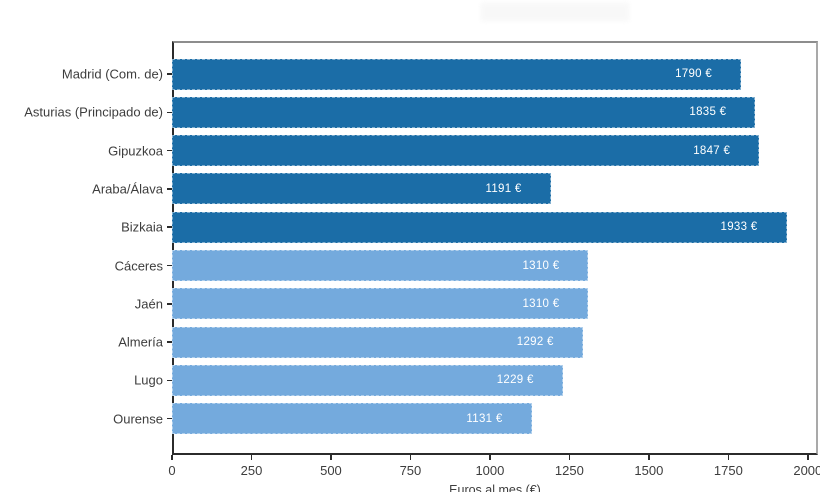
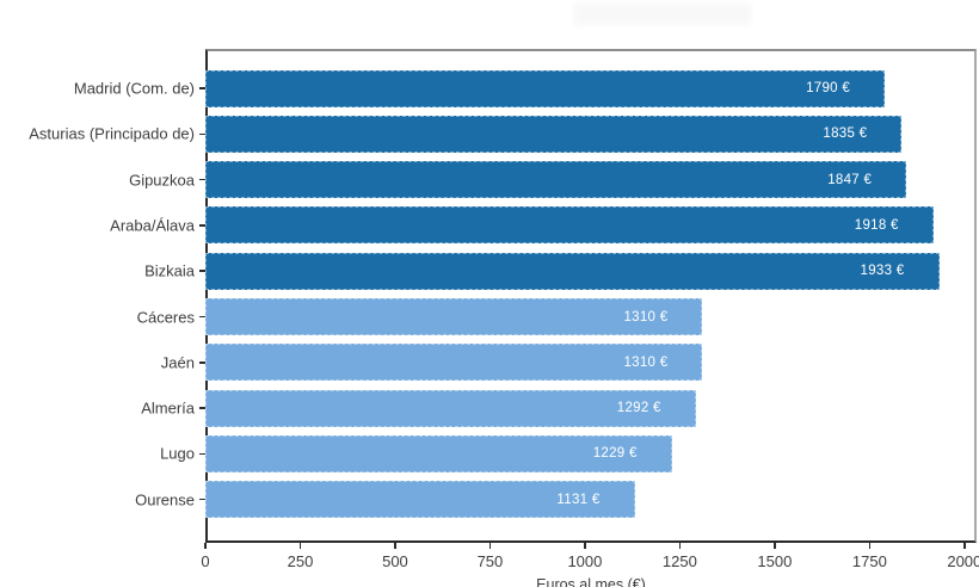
Araba/Álava: 1191 -> 1918
